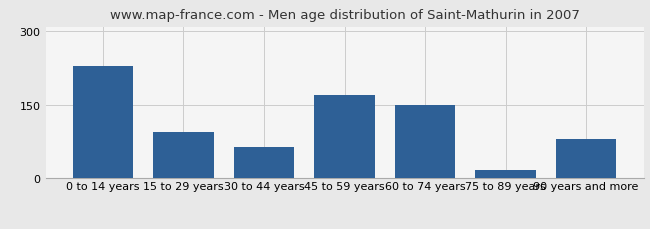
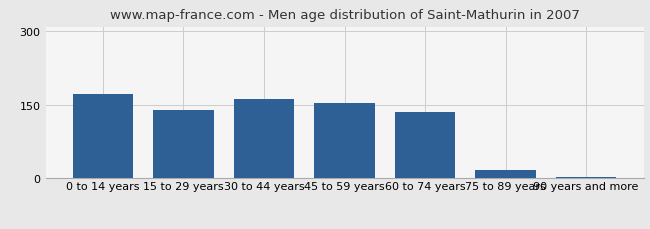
0 to 14 years: 230 -> 172
15 to 29 years: 95 -> 140
30 to 44 years: 65 -> 163
45 to 59 years: 170 -> 155
60 to 74 years: 150 -> 136
90 years and more: 80 -> 2
